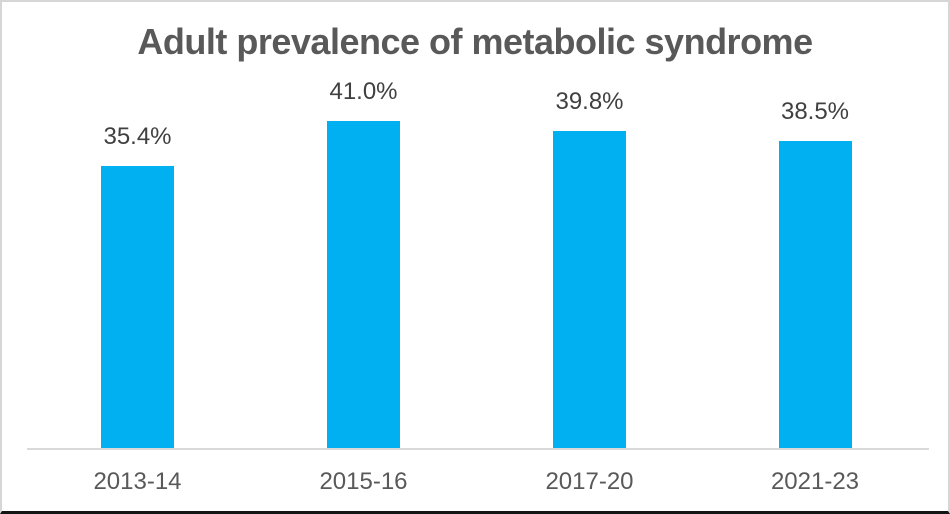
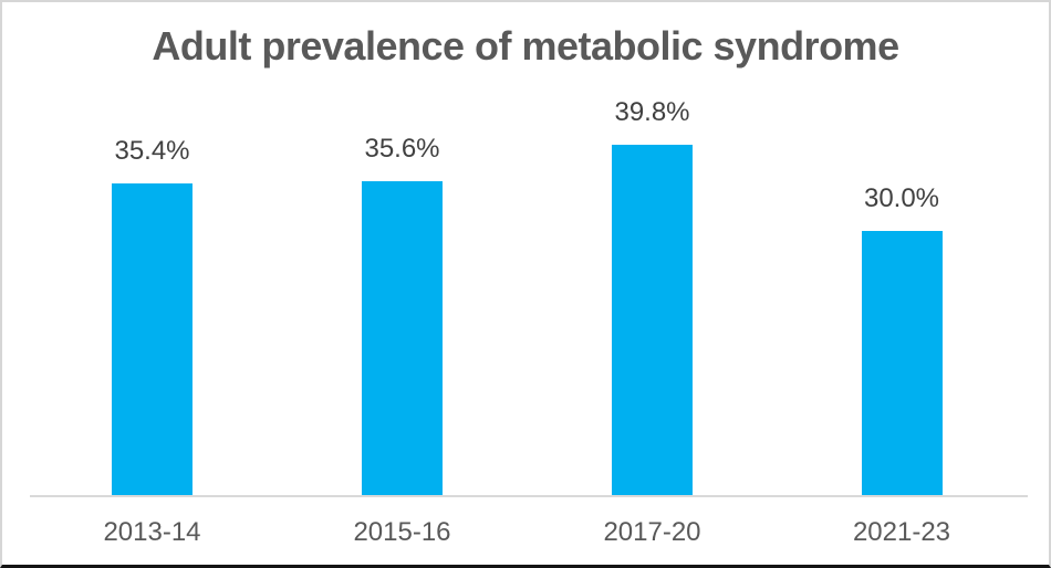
2015-16: 41.0% -> 35.6%
2021-23: 38.5% -> 30.0%
